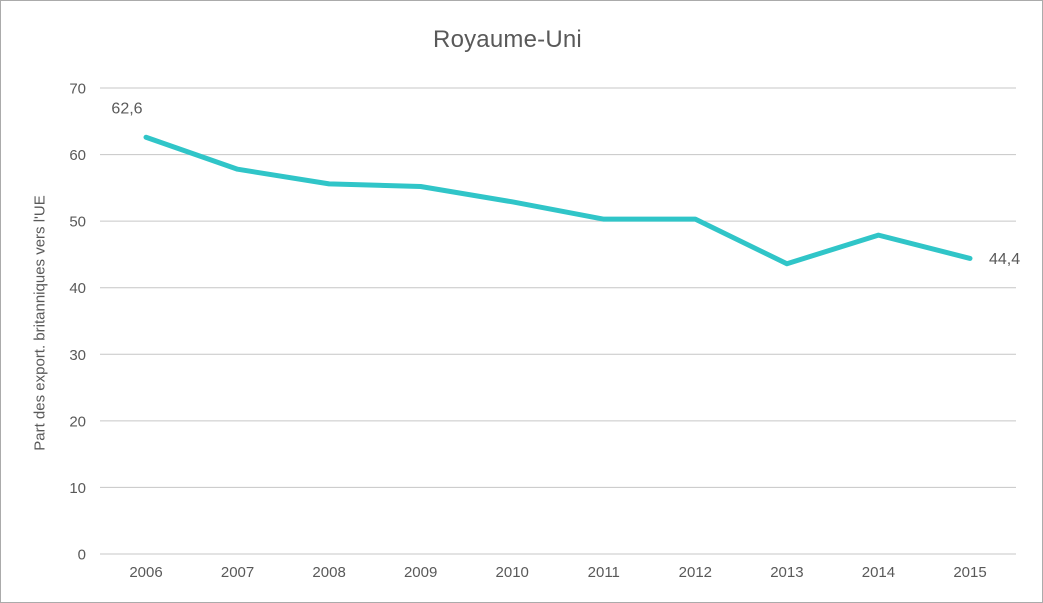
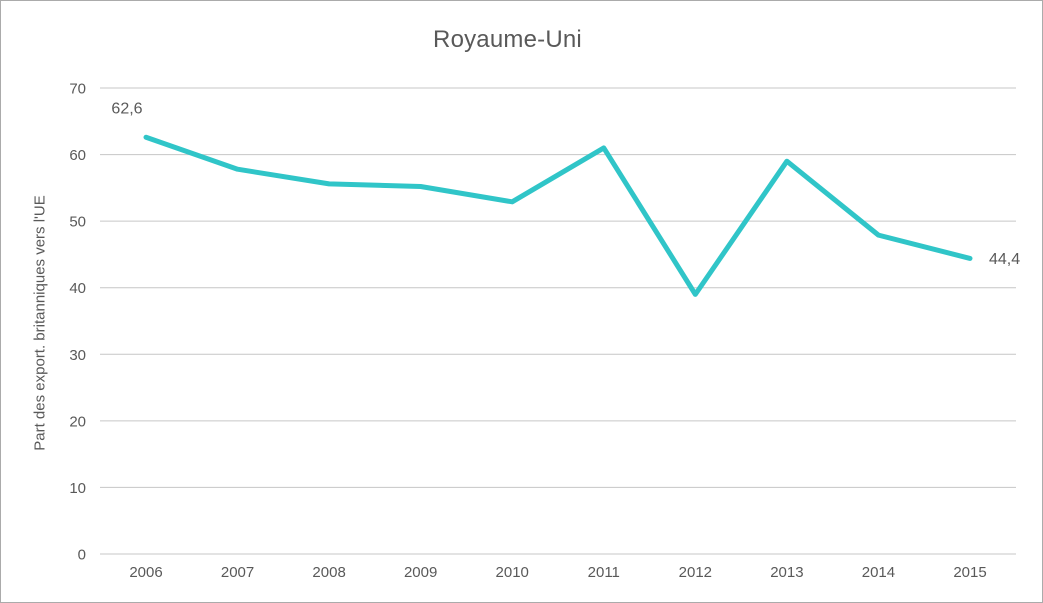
2011: 50 -> 61
2012: 50 -> 39
2013: 44 -> 59
